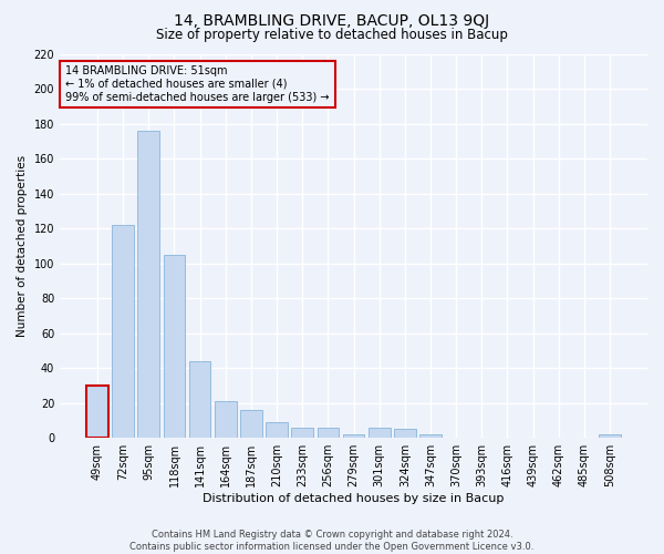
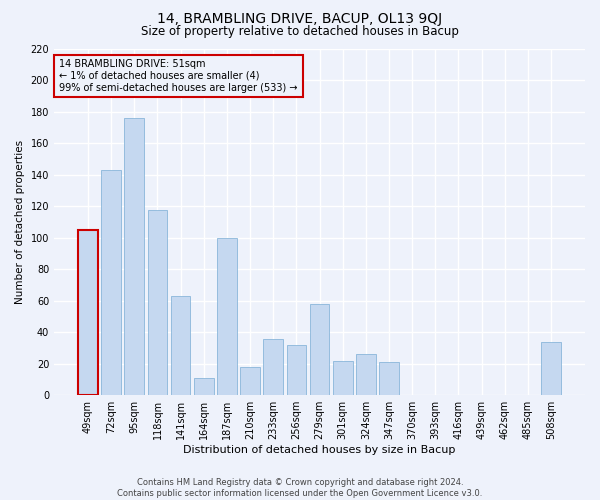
49sqm: 30 -> 105
72sqm: 122 -> 143
118sqm: 105 -> 118
141sqm: 44 -> 63
164sqm: 21 -> 11
187sqm: 16 -> 100
210sqm: 9 -> 18
233sqm: 6 -> 36
256sqm: 6 -> 32
279sqm: 2 -> 58
301sqm: 6 -> 22
324sqm: 5 -> 26
347sqm: 2 -> 21
508sqm: 2 -> 34
